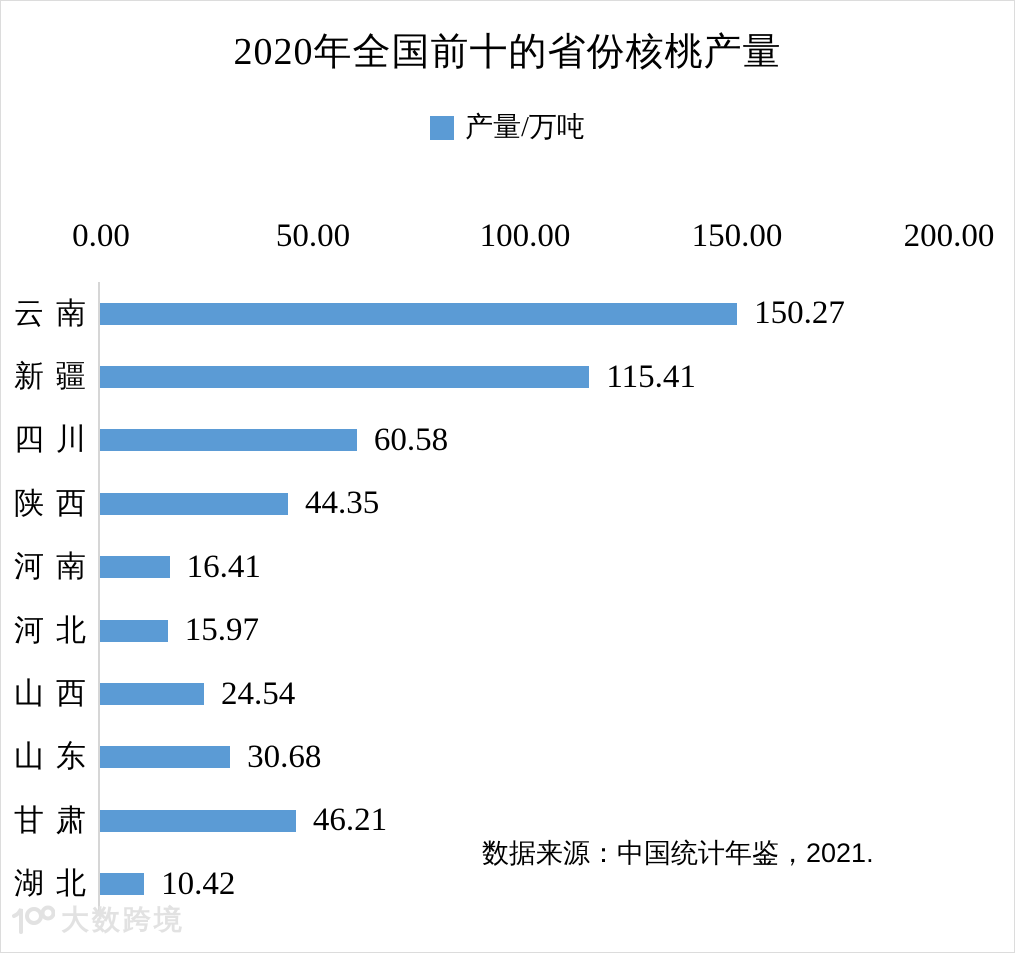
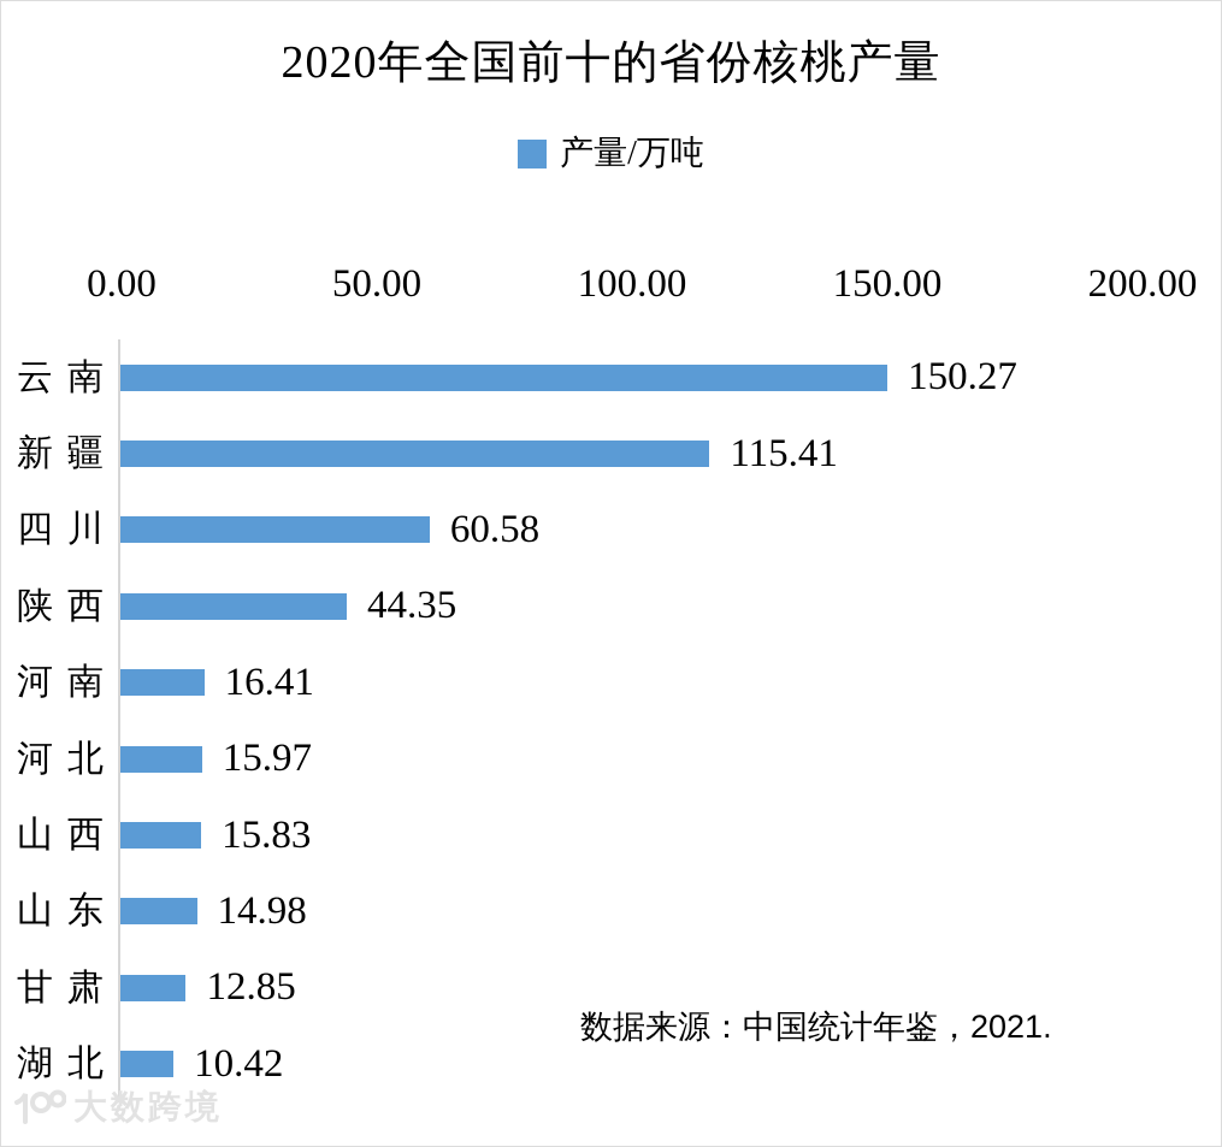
山西: 24.54 -> 15.83
山东: 30.68 -> 14.98
甘肃: 46.21 -> 12.85
